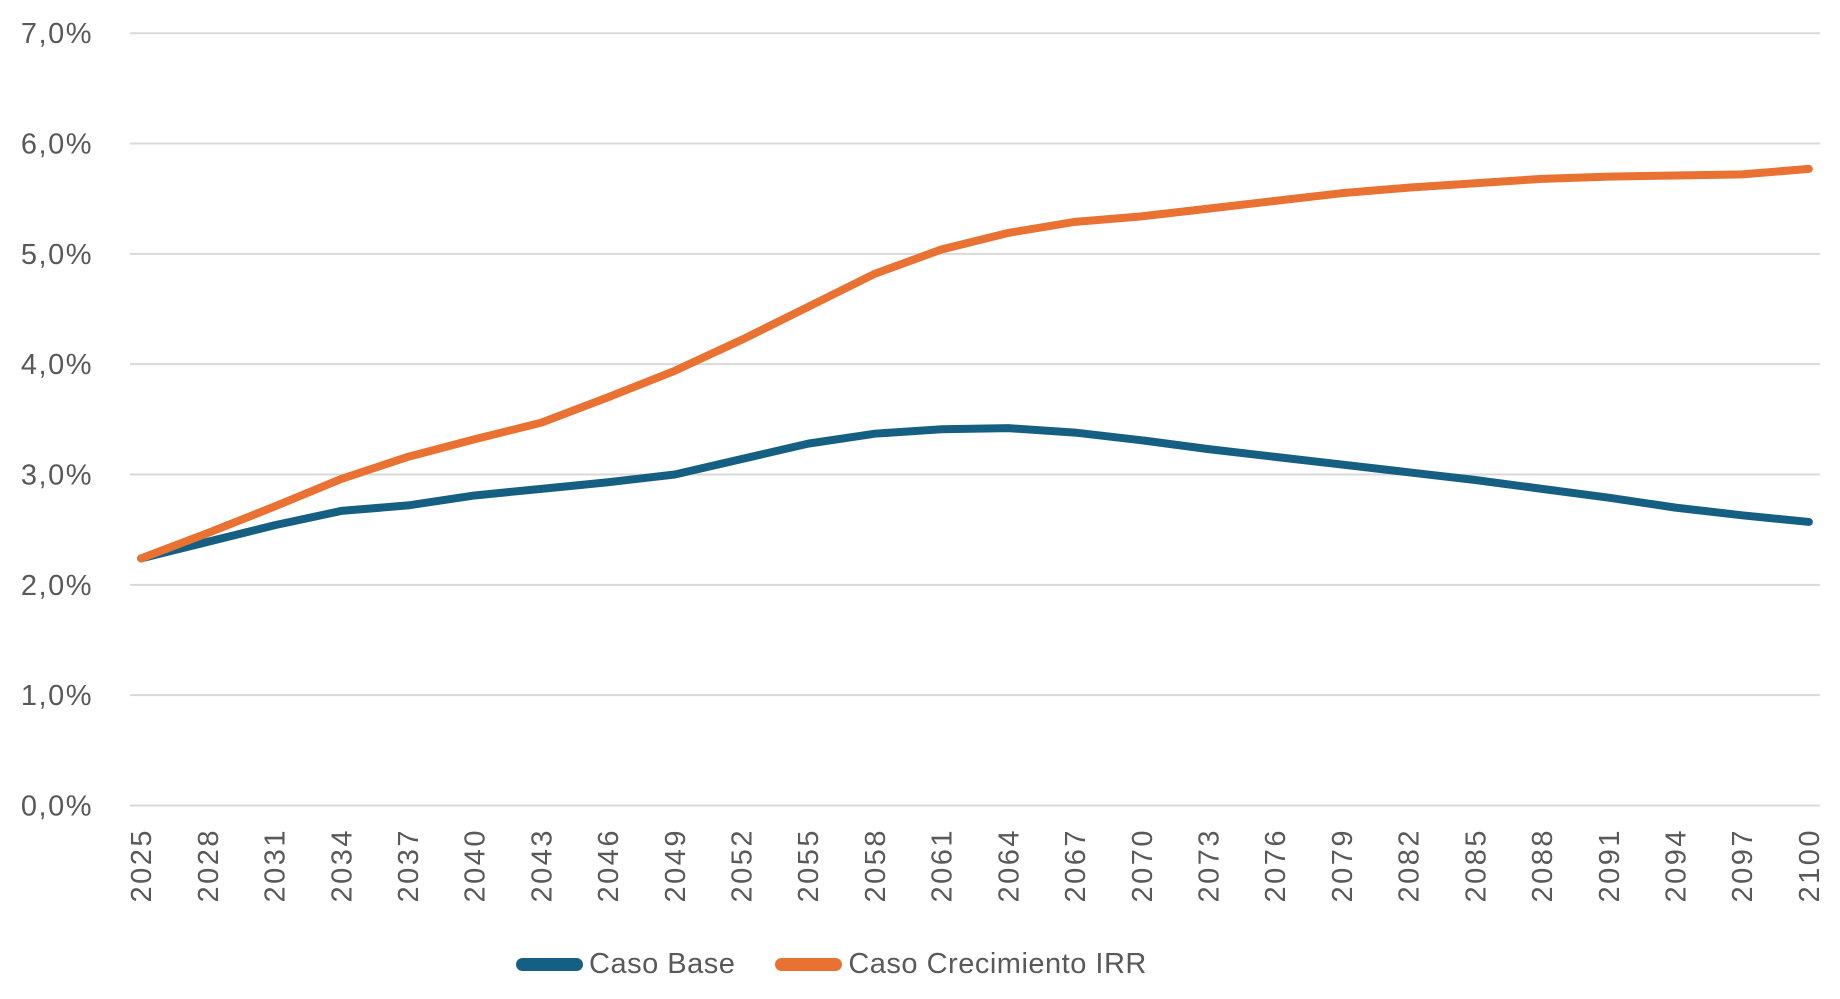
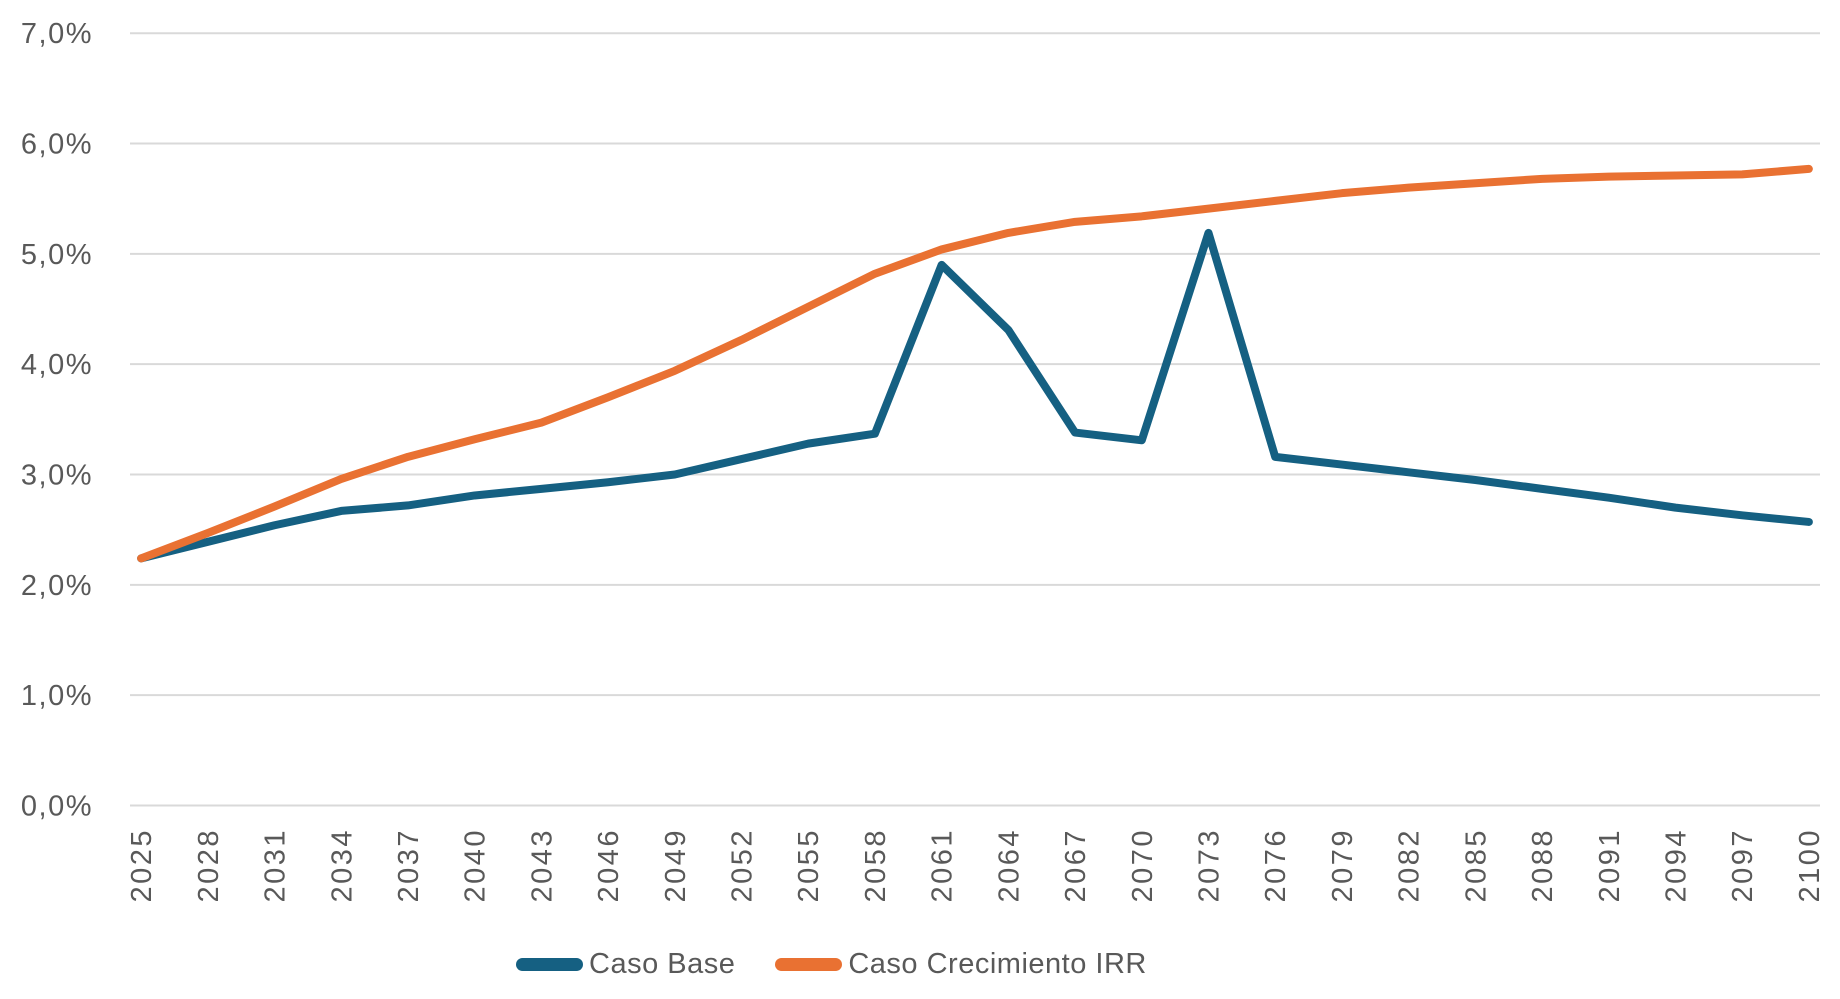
Caso Base/2061: 3,41% -> 4,90%
Caso Base/2064: 3,42% -> 4,31%
Caso Base/2073: 3,23% -> 5,19%
